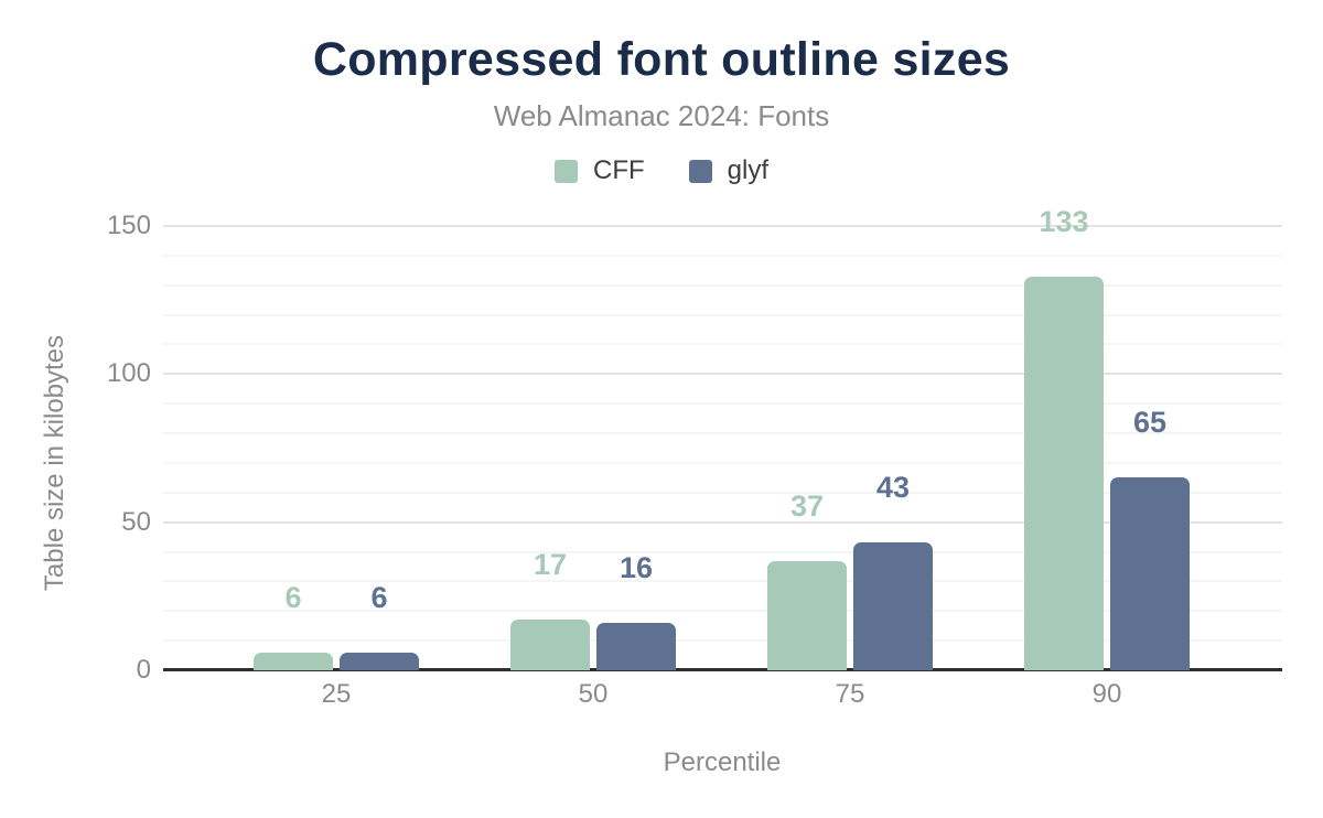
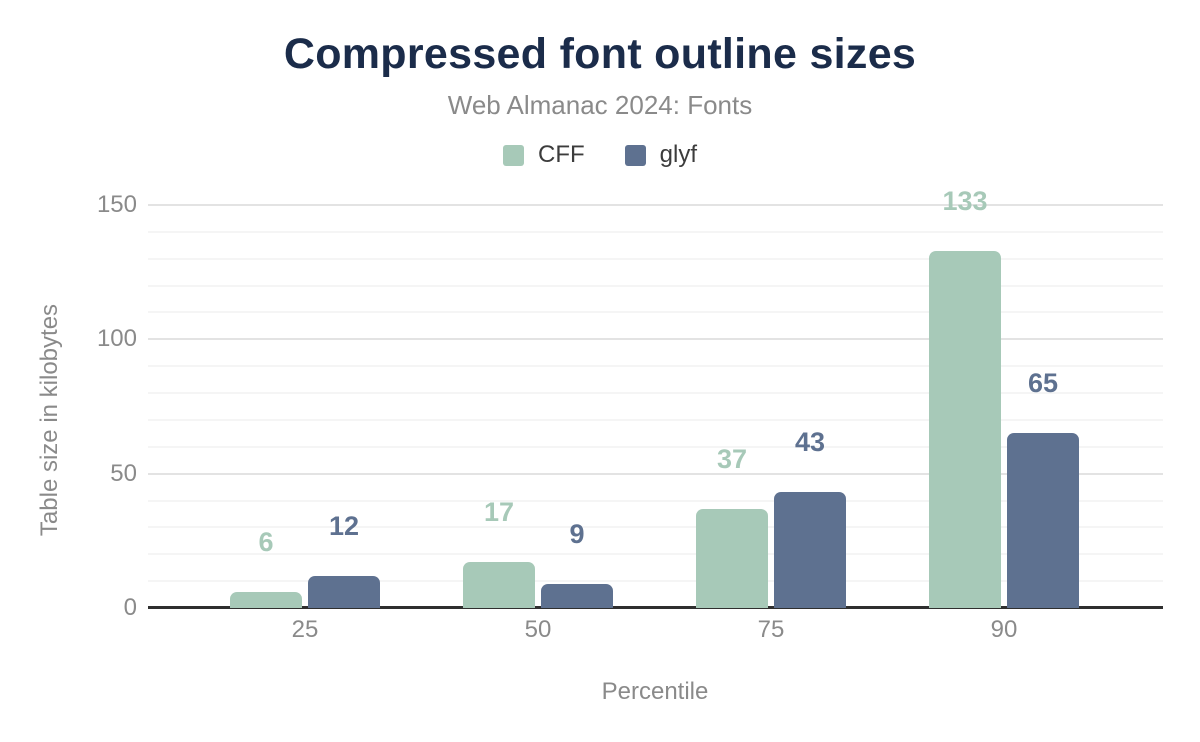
glyf/25: 6 -> 12
glyf/50: 16 -> 9
